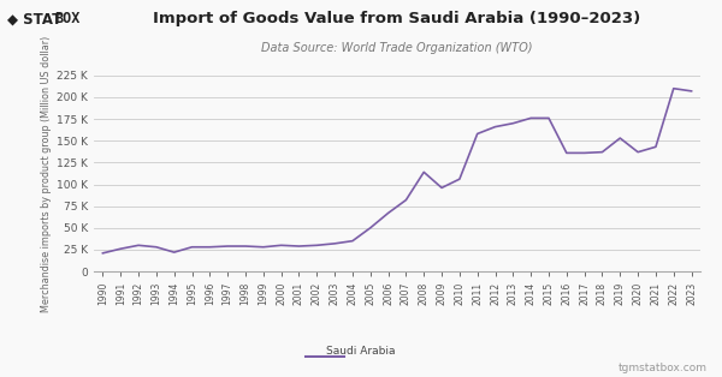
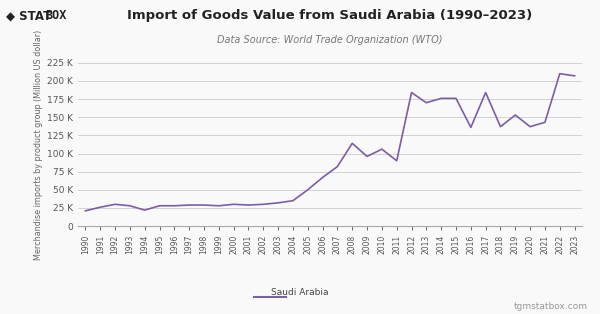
2011: 158 K -> 90 K
2012: 166 K -> 184 K
2017: 136 K -> 184 K
